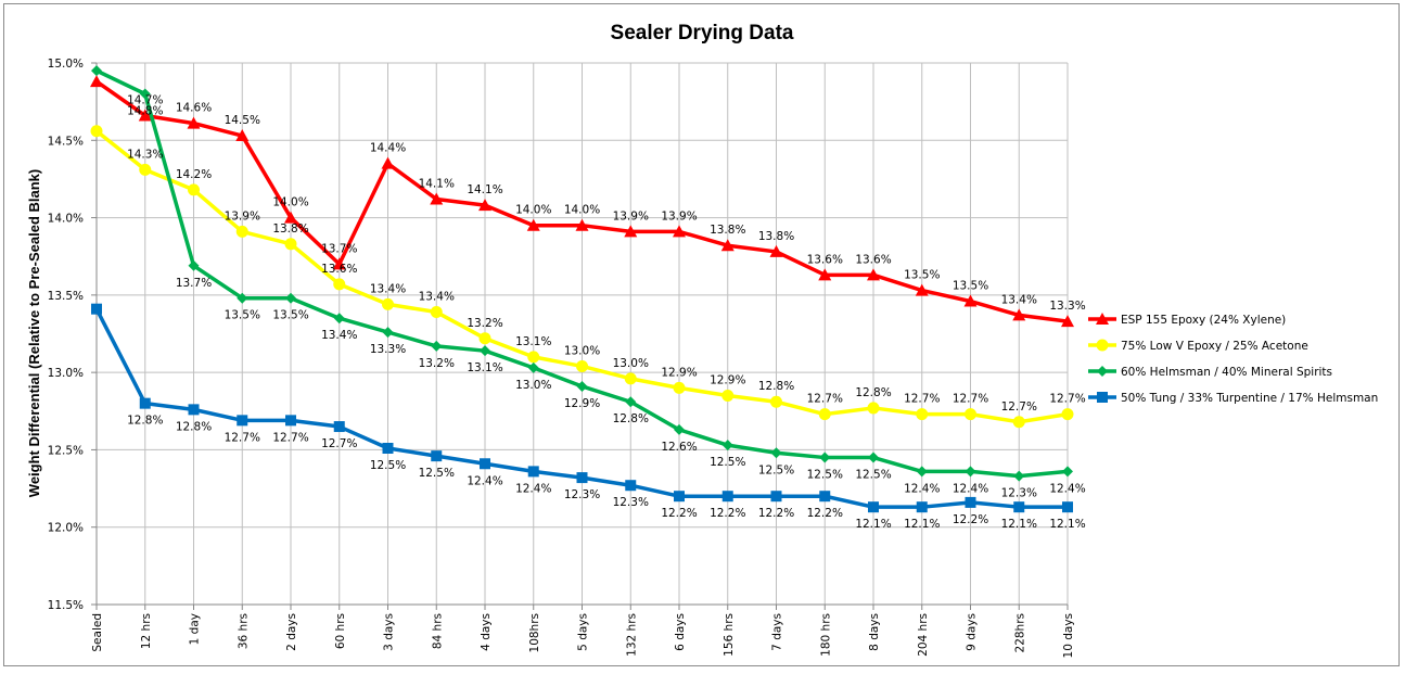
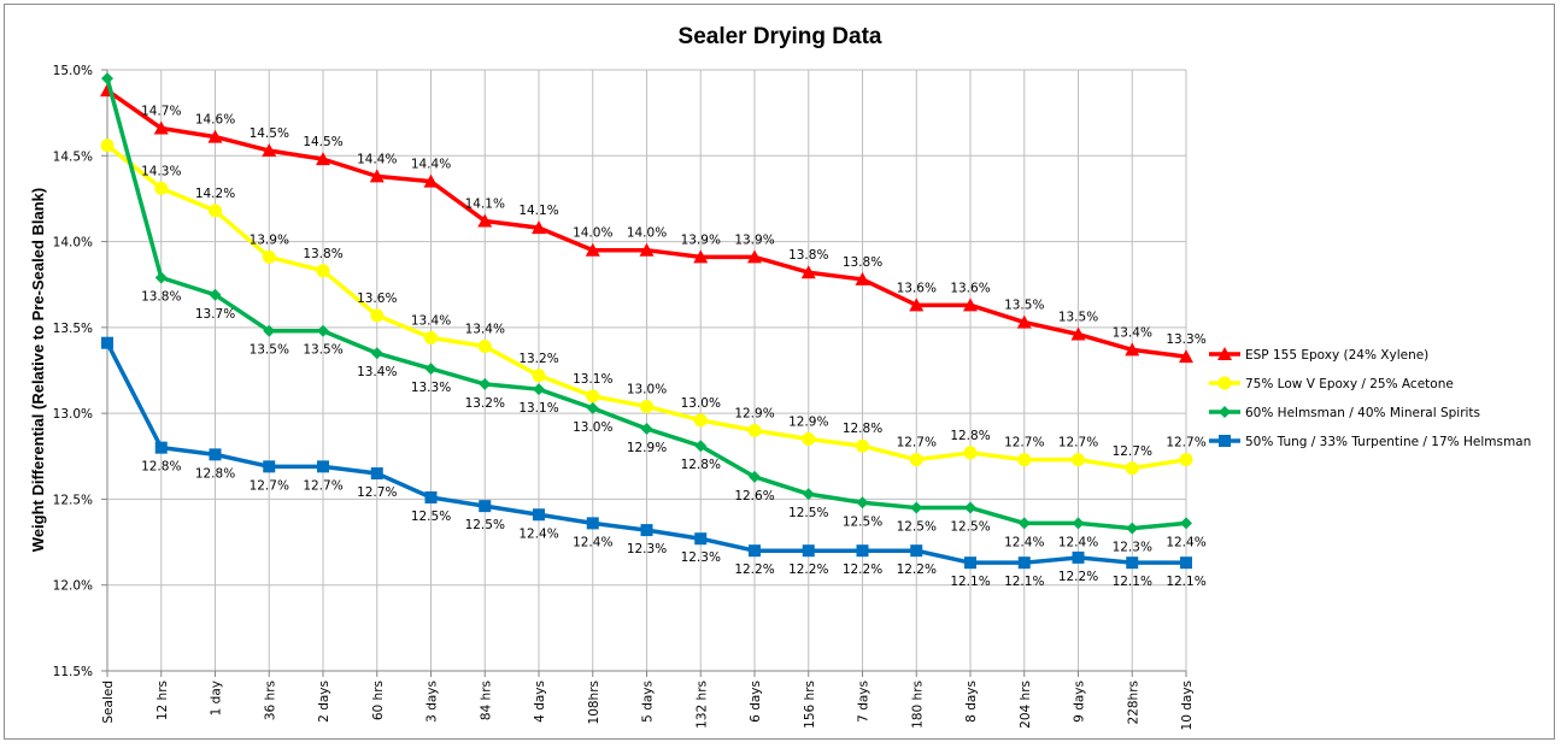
60% Helmsman / 40% Mineral Spirits/12 hrs: 14.8% -> 13.8%
ESP 155 Epoxy (24% Xylene)/2 days: 14.0% -> 14.5%
ESP 155 Epoxy (24% Xylene)/60 hrs: 13.7% -> 14.4%
